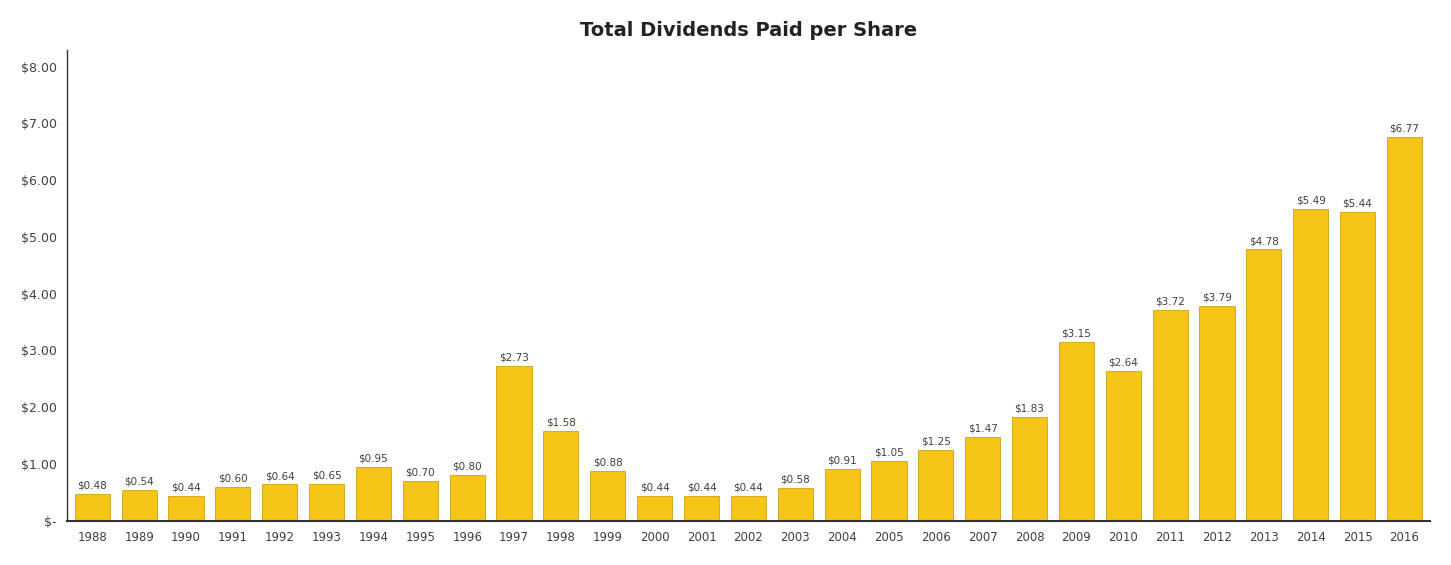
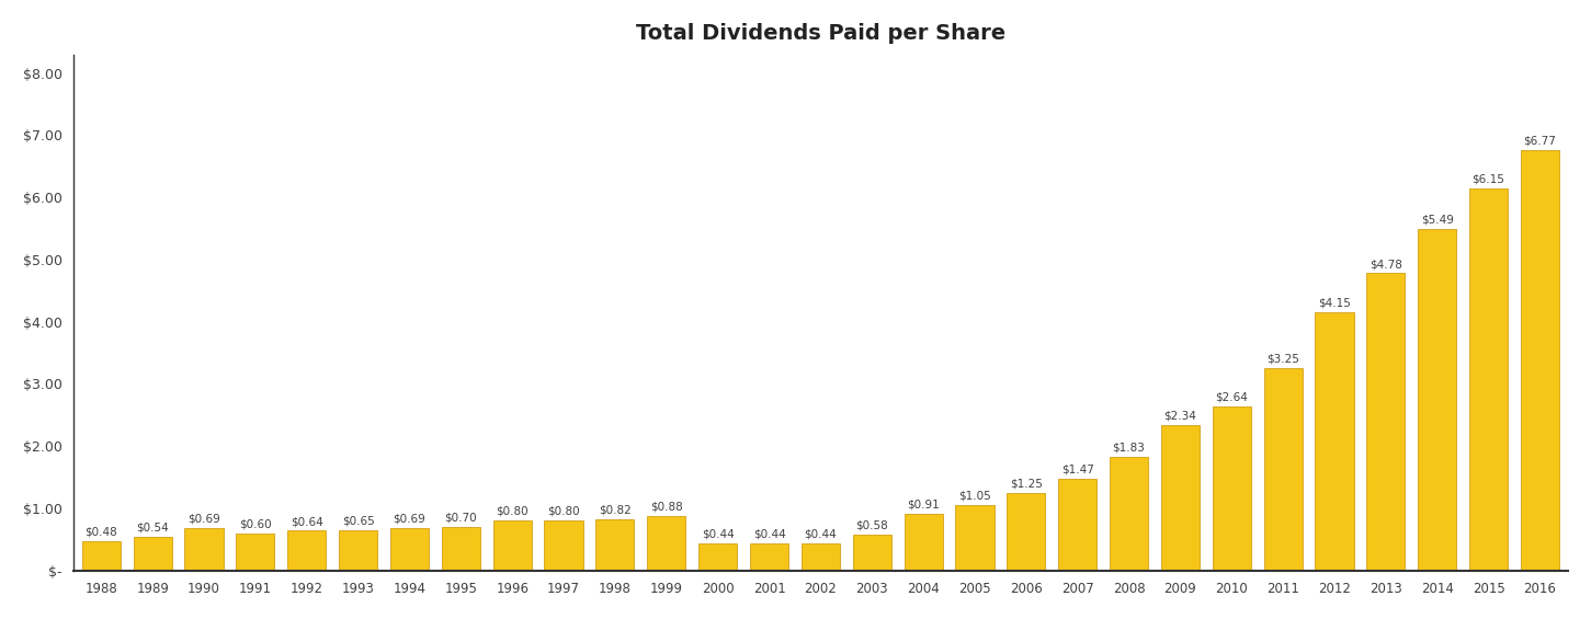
1990: $0.44 -> $0.69
1994: $0.95 -> $0.69
1997: $2.73 -> $0.80
1998: $1.58 -> $0.82
2009: $3.15 -> $2.34
2011: $3.72 -> $3.25
2012: $3.79 -> $4.15
2015: $5.44 -> $6.15
